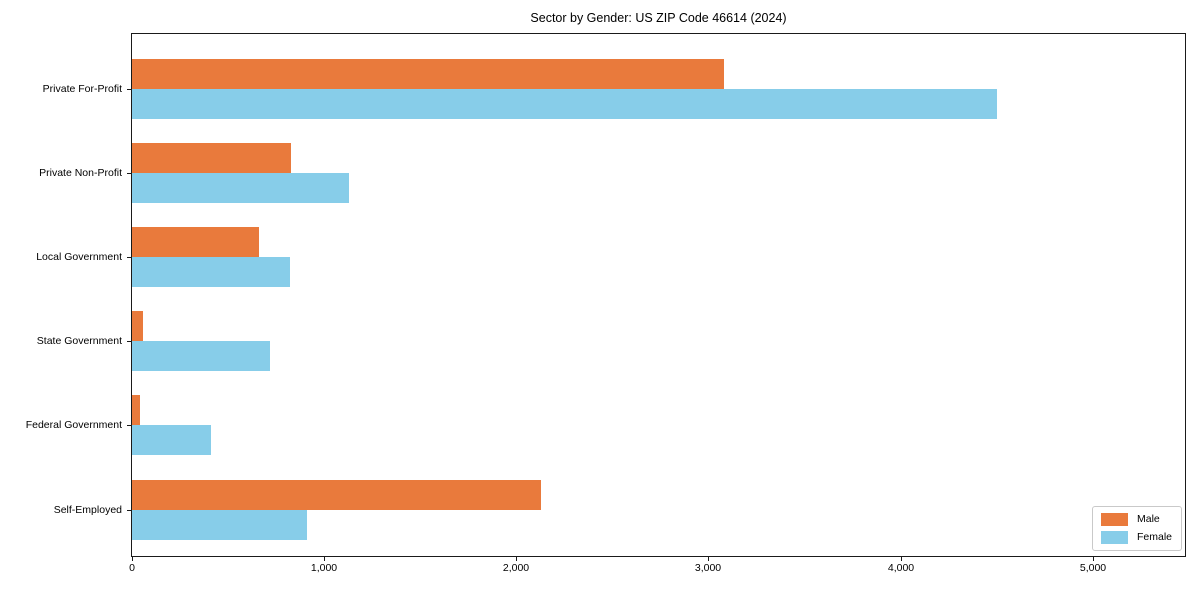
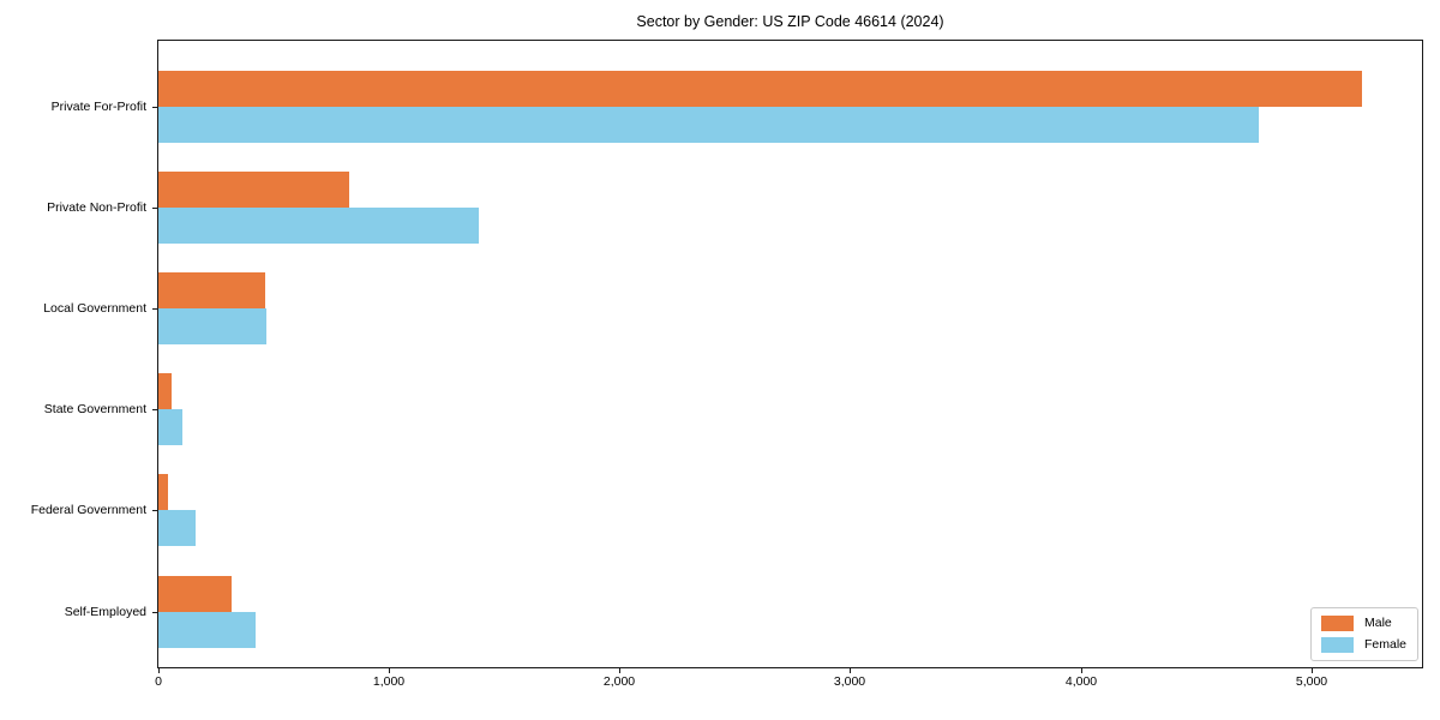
Male/Private For-Profit: 3080 -> 5220
Female/Private For-Profit: 4500 -> 4770
Female/Private Non-Profit: 1130 -> 1390
Male/Local Government: 660 -> 460
Female/Local Government: 820 -> 470
Female/State Government: 720 -> 100
Female/Federal Government: 410 -> 160
Male/Self-Employed: 2130 -> 320
Female/Self-Employed: 910 -> 420
